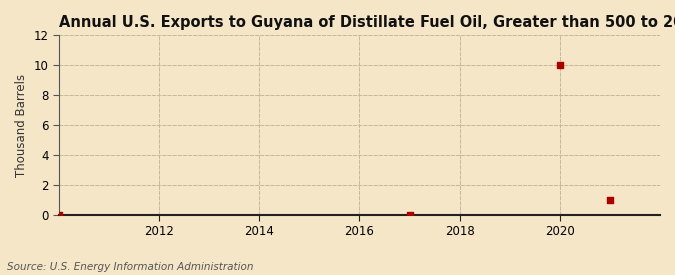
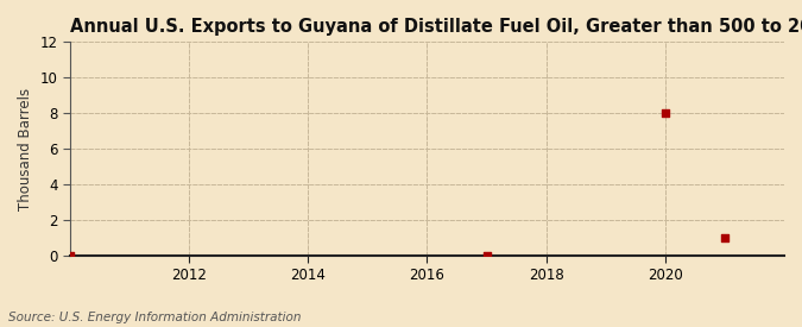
2020: 10 -> 8
